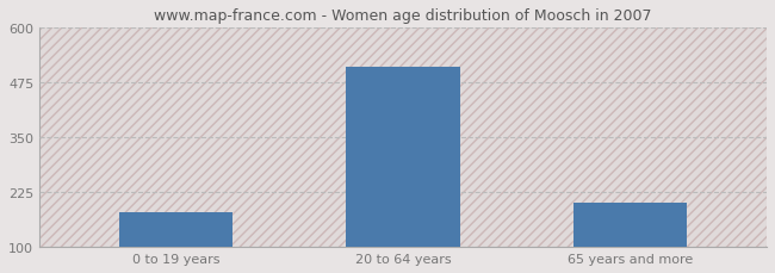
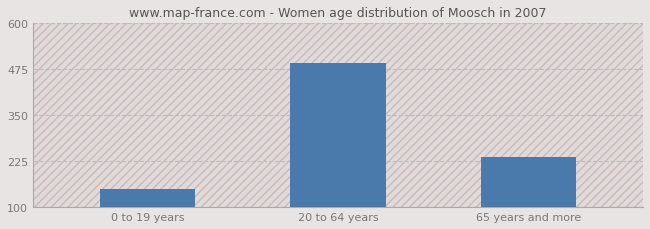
0 to 19 years: 180 -> 150
20 to 64 years: 510 -> 490
65 years and more: 200 -> 235
